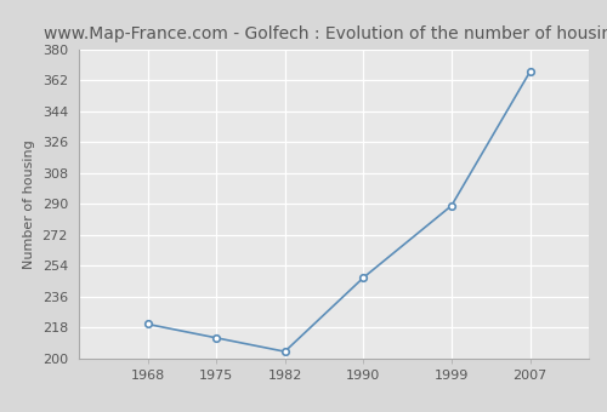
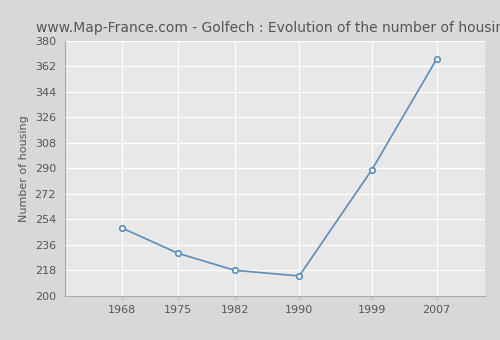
1968: 220 -> 248
1975: 212 -> 230
1982: 204 -> 218
1990: 247 -> 214
